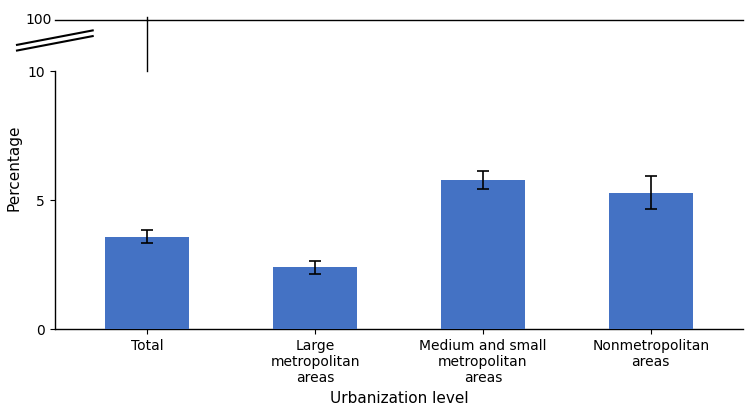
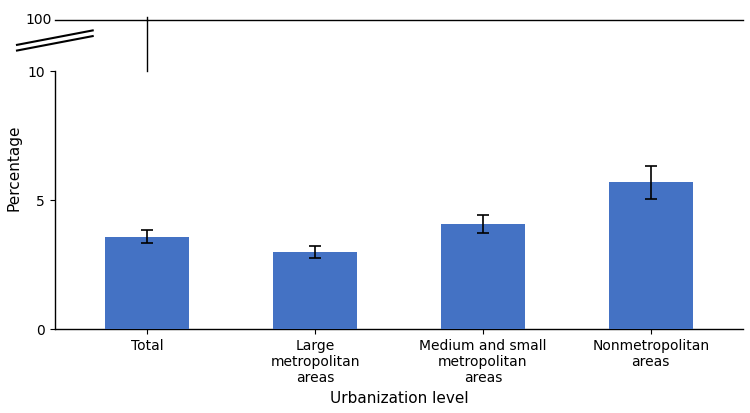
Large metropolitan areas: 2.4 -> 3.0
Medium and small metropolitan areas: 5.8 -> 4.1
Nonmetropolitan areas: 5.3 -> 5.7
